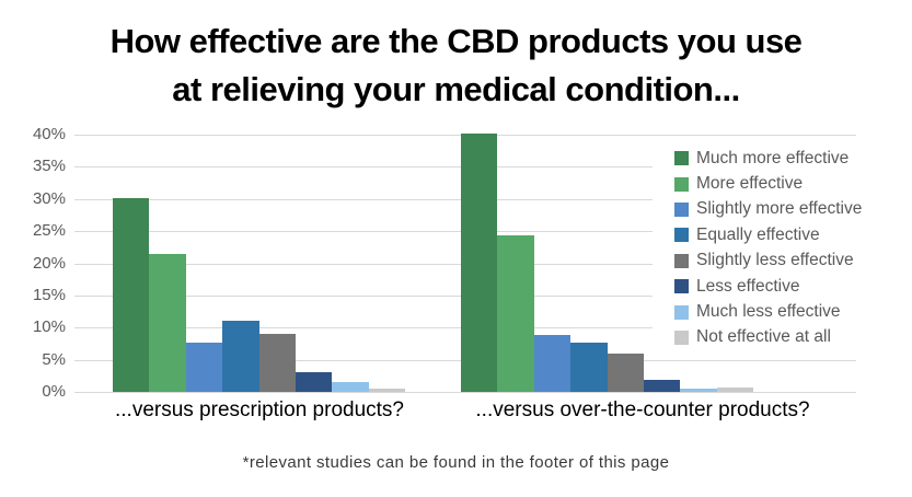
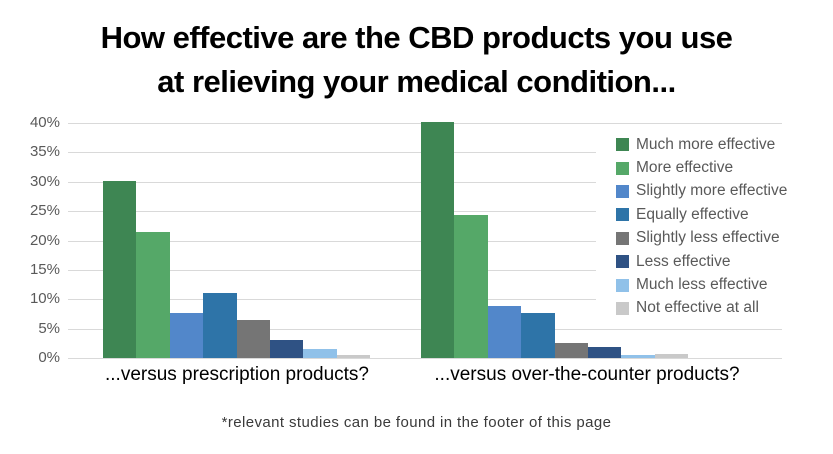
Slightly less effective/...versus prescription products?: 9% -> 6%
Slightly less effective/...versus over-the-counter products?: 6% -> 3%
